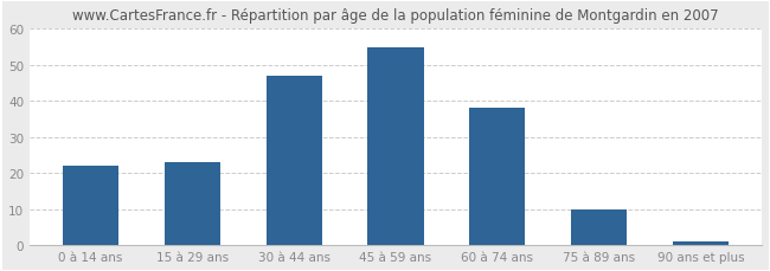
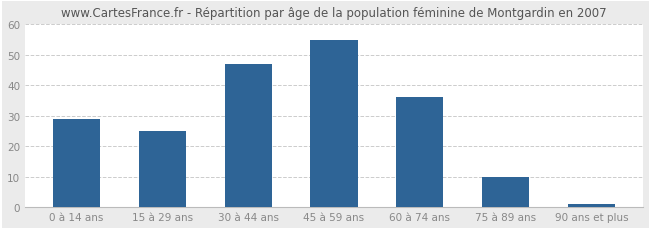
0 à 14 ans: 22 -> 29
15 à 29 ans: 23 -> 25
60 à 74 ans: 38 -> 36
